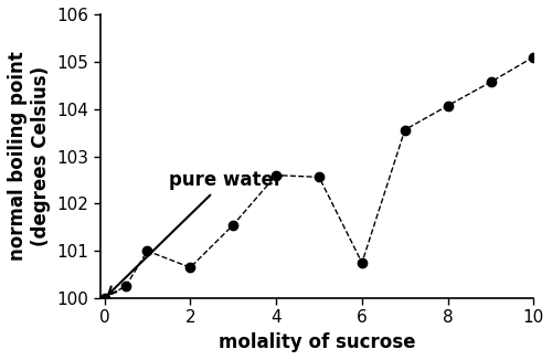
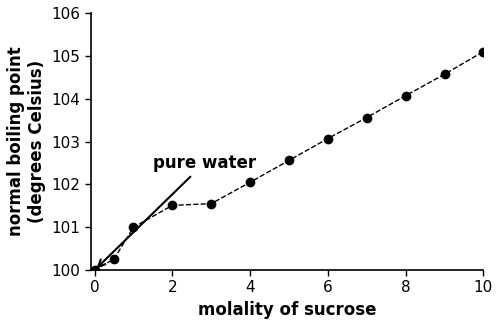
2: 100.65 -> 101.51
4: 102.60 -> 102.05
6: 100.75 -> 103.07
